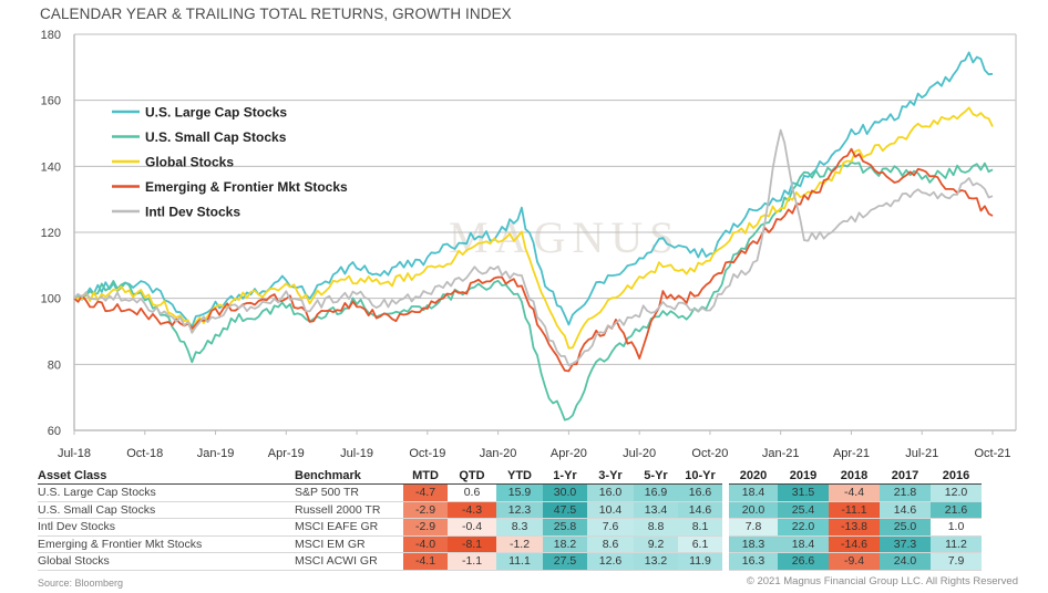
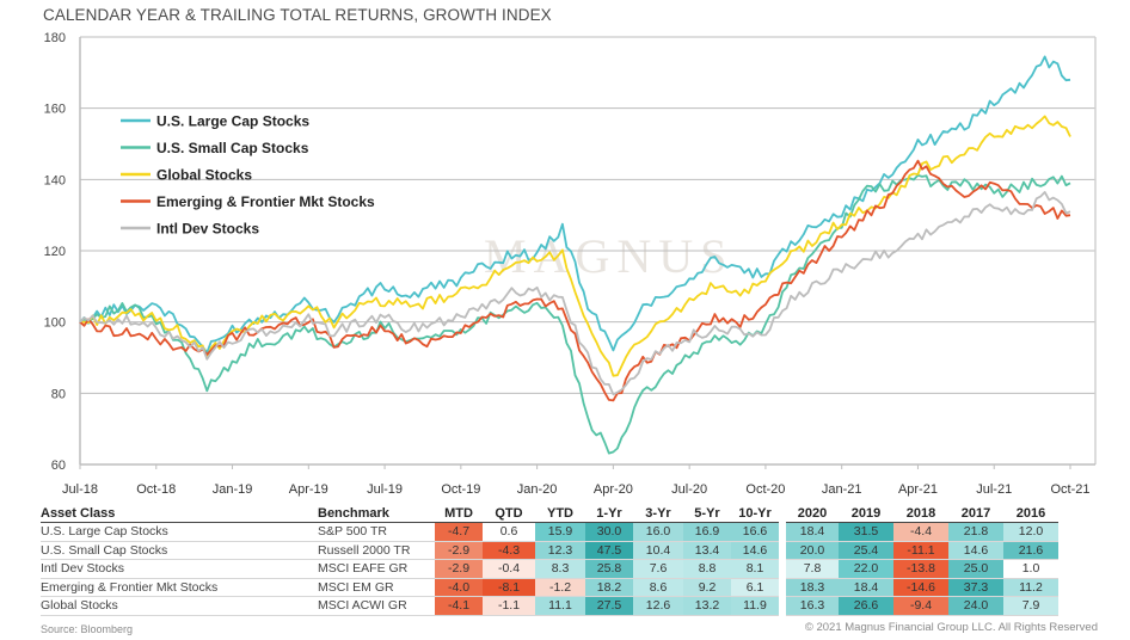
Emerging & Frontier Mkt Stocks/Jul-20: 83 -> 96
Intl Dev Stocks/Jan-21: 152 -> 115
Emerging & Frontier Mkt Stocks/Oct-21: 125 -> 130
